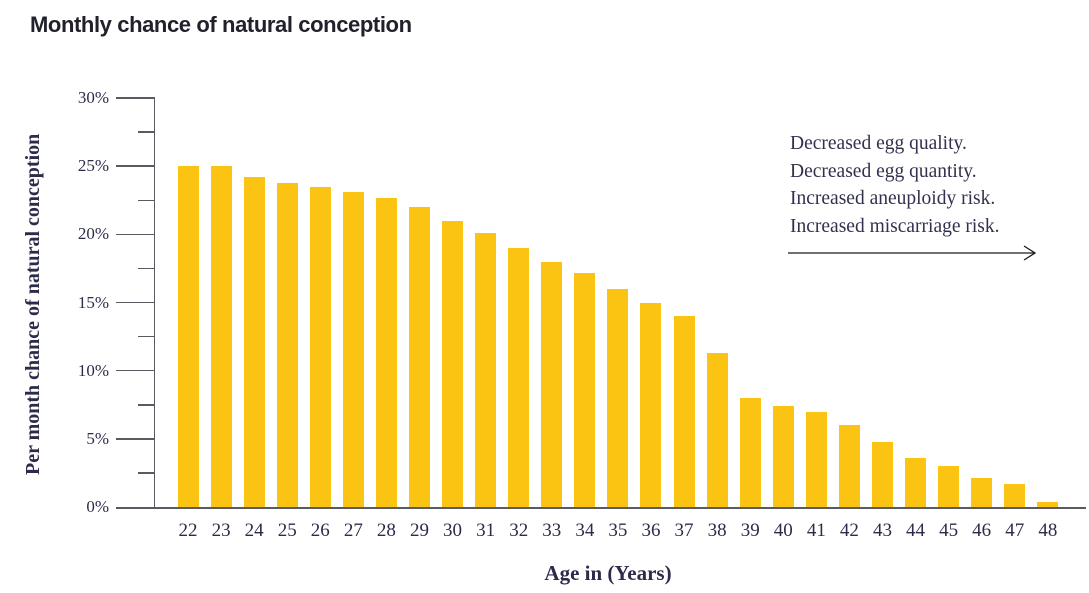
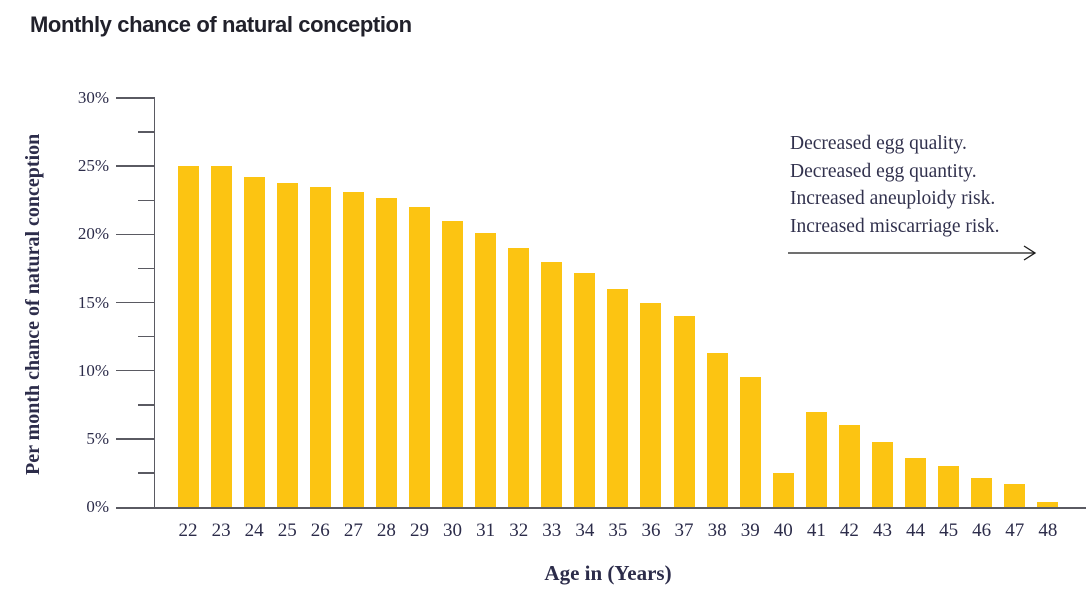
39: 8.0% -> 9.5%
40: 7.4% -> 2.5%
